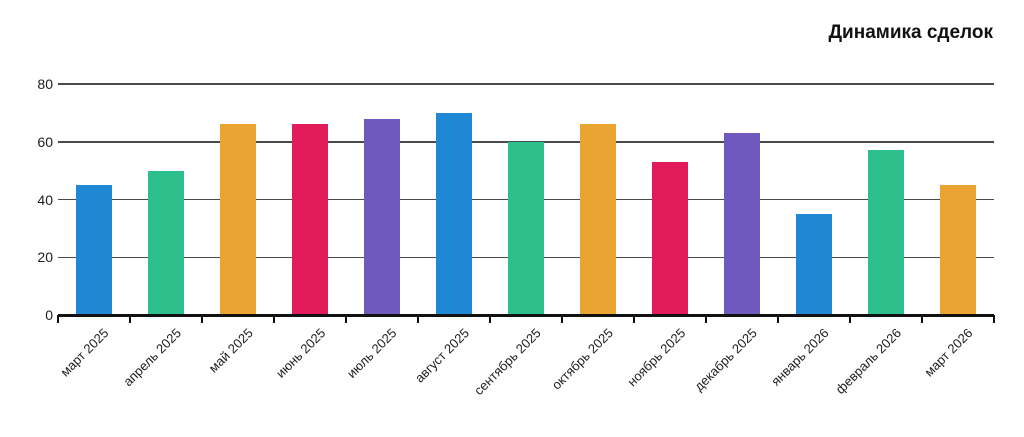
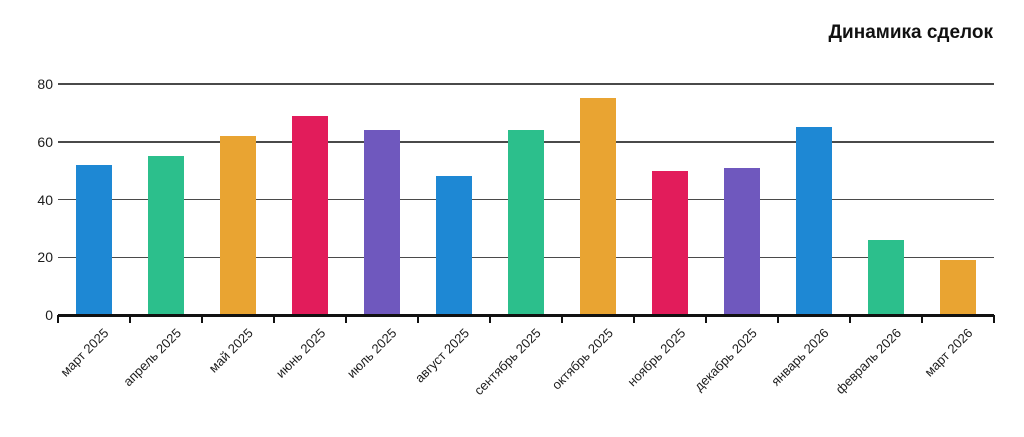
март 2025: 45 -> 52
апрель 2025: 50 -> 55
май 2025: 66 -> 62
июнь 2025: 66 -> 69
июль 2025: 68 -> 64
август 2025: 70 -> 48
сентябрь 2025: 60 -> 64
октябрь 2025: 66 -> 75
ноябрь 2025: 53 -> 50
декабрь 2025: 63 -> 51
январь 2026: 35 -> 65
февраль 2026: 57 -> 26
март 2026: 45 -> 19
